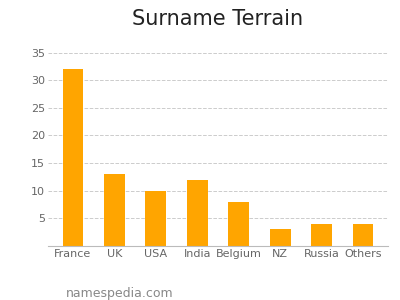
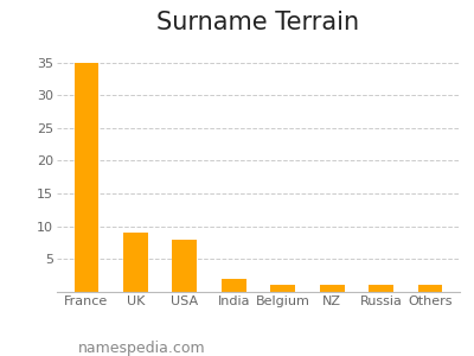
France: 32 -> 35
UK: 13 -> 9
USA: 10 -> 8
India: 12 -> 2
Belgium: 8 -> 1
NZ: 3 -> 1
Russia: 4 -> 1
Others: 4 -> 1
